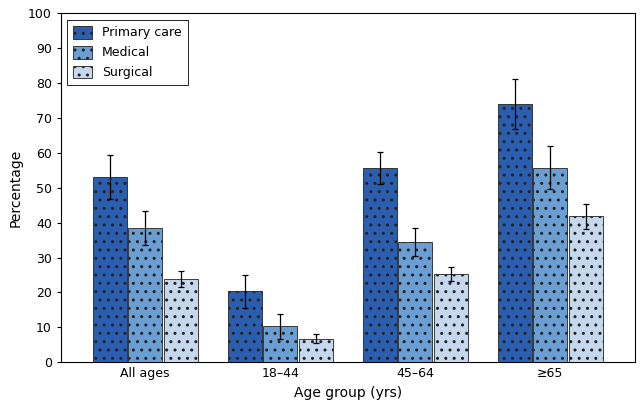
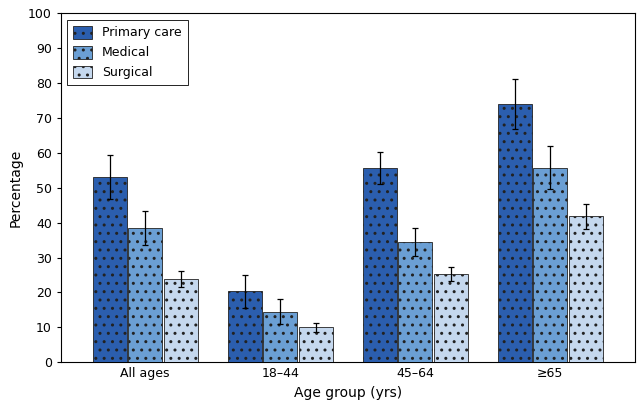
Medical/18–44: 10.3 -> 14.5
Surgical/18–44: 6.8 -> 10.0
